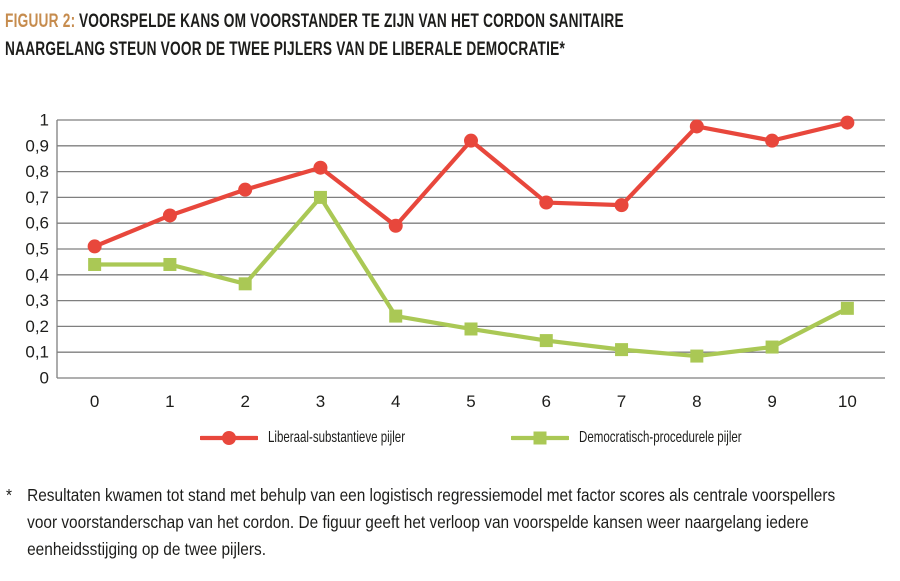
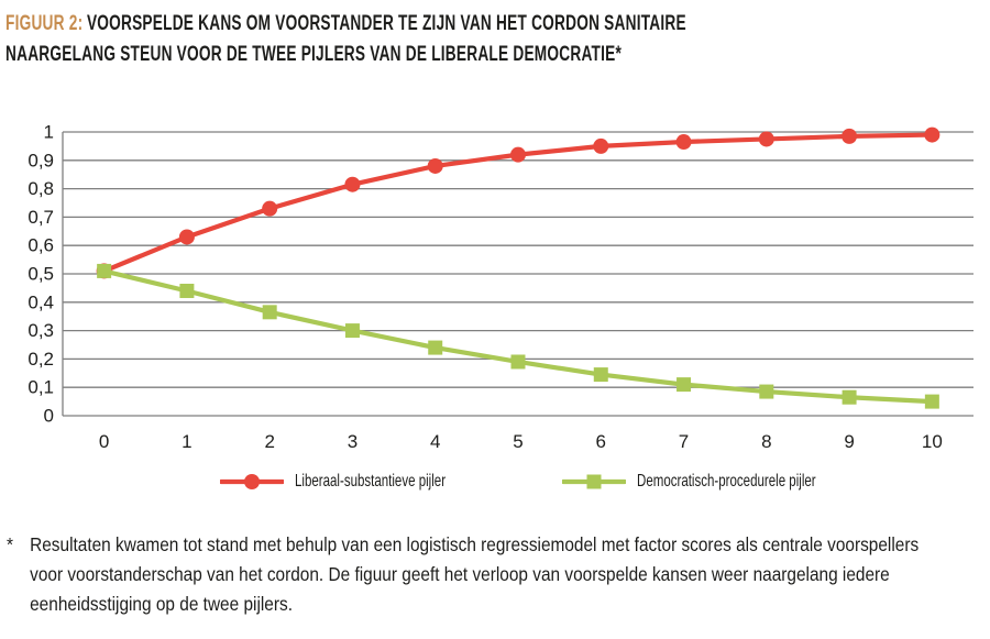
Democratisch-procedurele pijler/0: 0,44 -> 0,51
Democratisch-procedurele pijler/3: 0,70 -> 0,30
Liberaal-substantieve pijler/4: 0,59 -> 0,88
Liberaal-substantieve pijler/6: 0,68 -> 0,95
Liberaal-substantieve pijler/7: 0,67 -> 0,96
Liberaal-substantieve pijler/9: 0,92 -> 0,98
Democratisch-procedurele pijler/9: 0,12 -> 0,07
Democratisch-procedurele pijler/10: 0,27 -> 0,05
